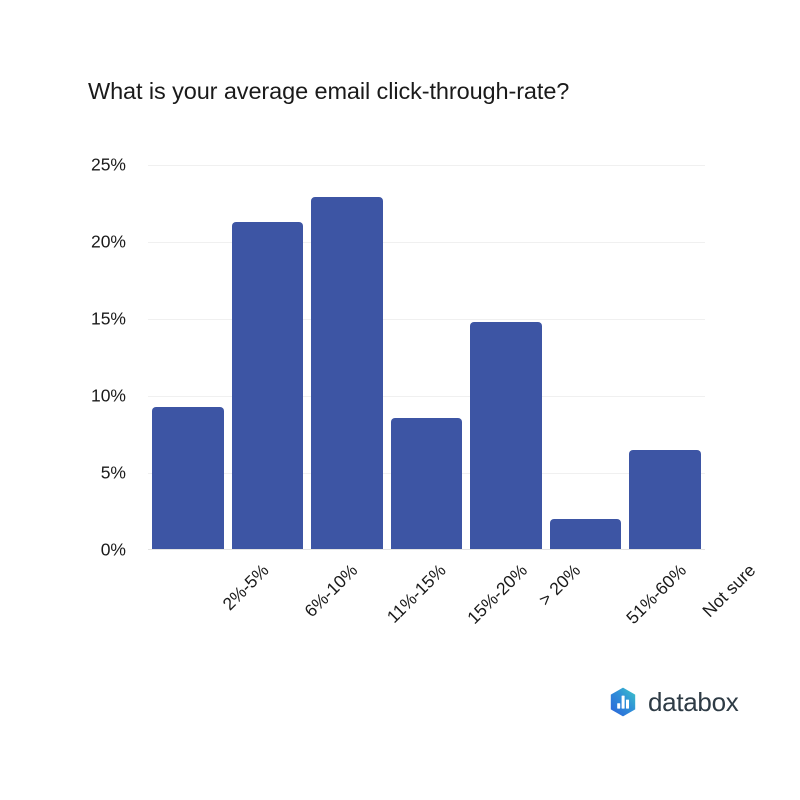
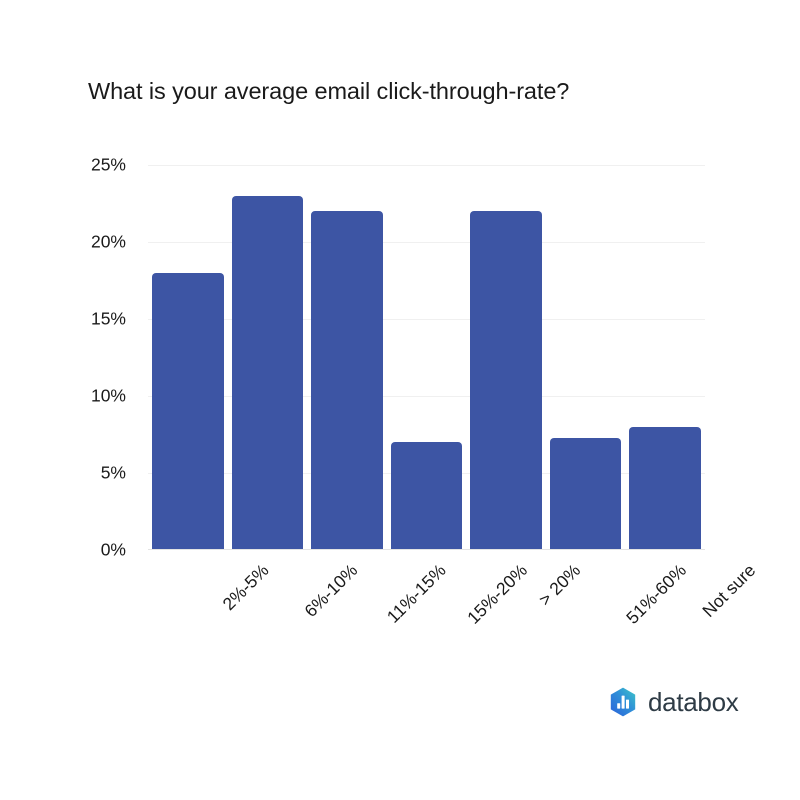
2%-5%: 9.3% -> 18.0%
6%-10%: 21.3% -> 23.0%
11%-15%: 22.9% -> 22.0%
15%-20%: 8.6% -> 7.0%
> 20%: 14.8% -> 22.0%
51%-60%: 2.0% -> 7.3%
Not sure: 6.5% -> 8.0%
